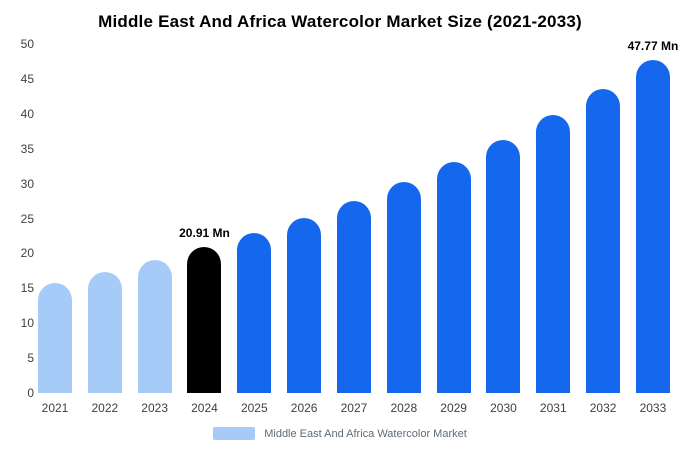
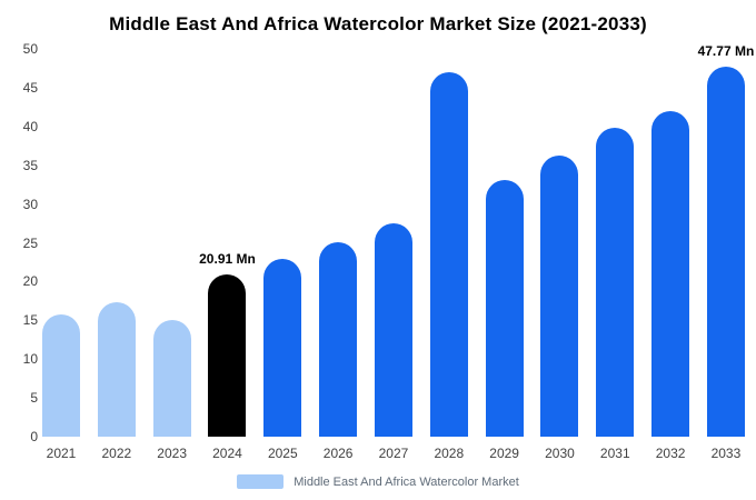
2023: 19 -> 15
2028: 30 -> 47
2032: 44 -> 42
